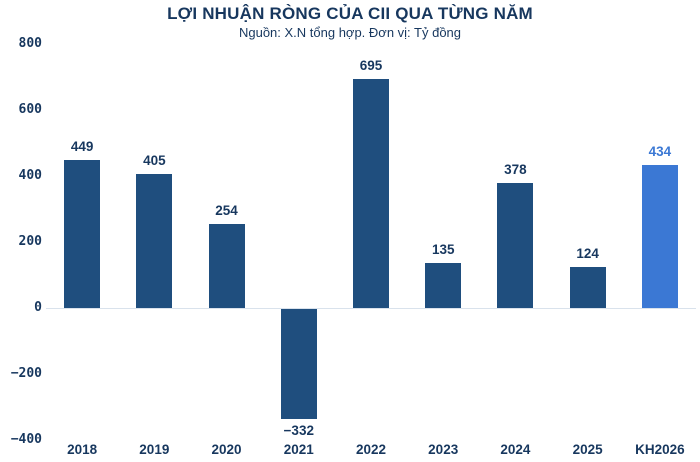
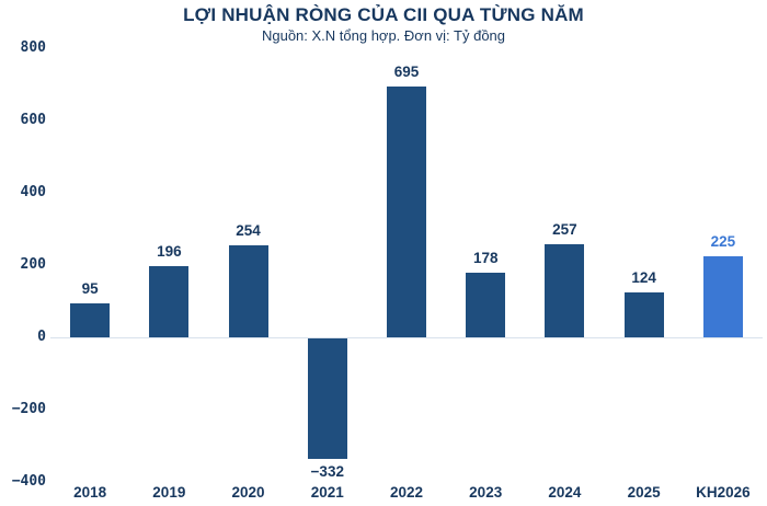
2018: 449 -> 95
2019: 405 -> 196
2023: 135 -> 178
2024: 378 -> 257
KH2026: 434 -> 225
